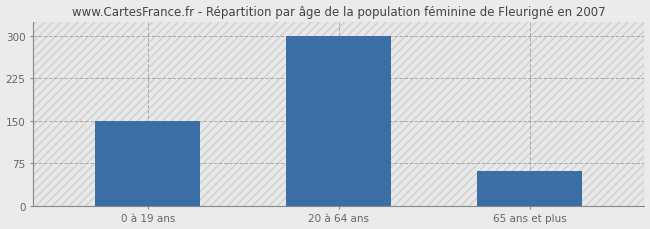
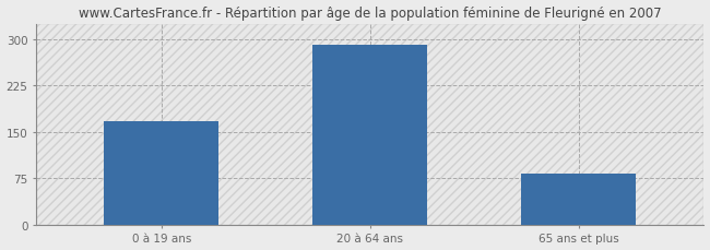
0 à 19 ans: 150 -> 168
20 à 64 ans: 300 -> 290
65 ans et plus: 62 -> 82
